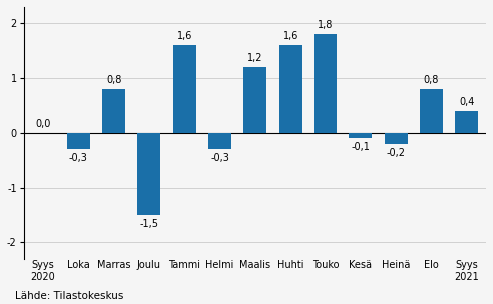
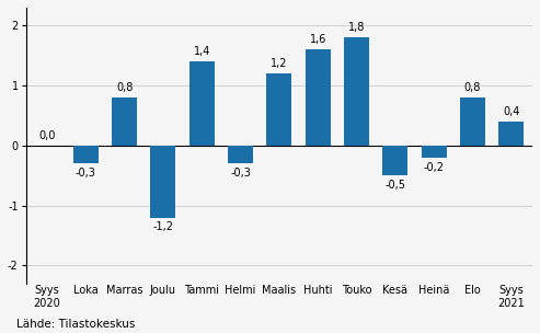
Joulu: -1,5 -> -1,2
Tammi: 1,6 -> 1,4
Kesä: -0,1 -> -0,5
